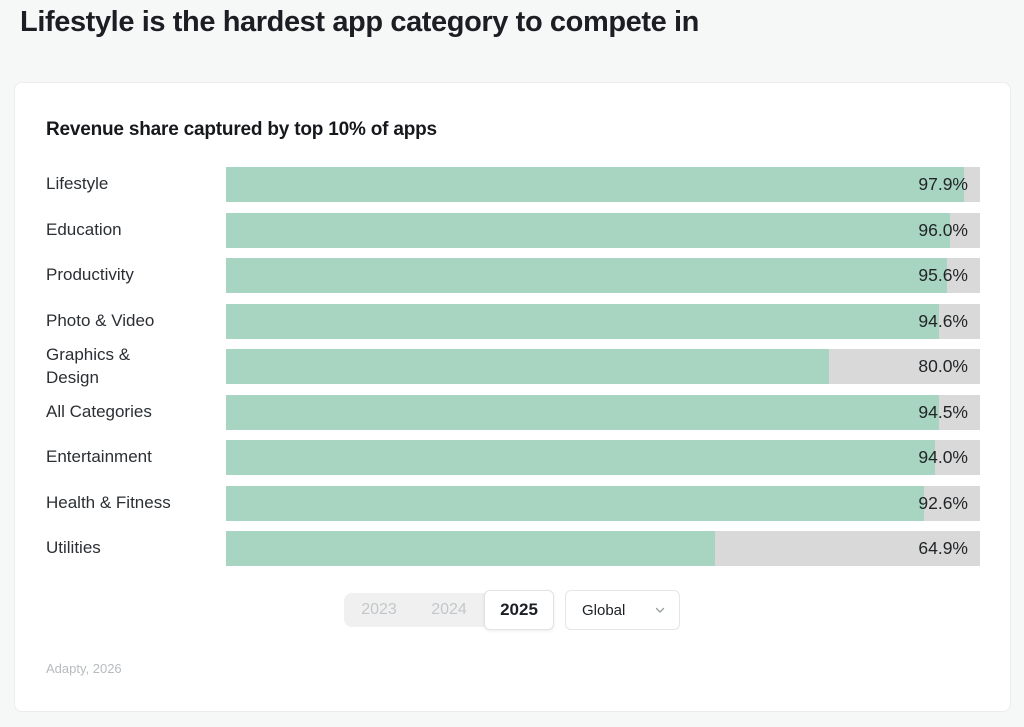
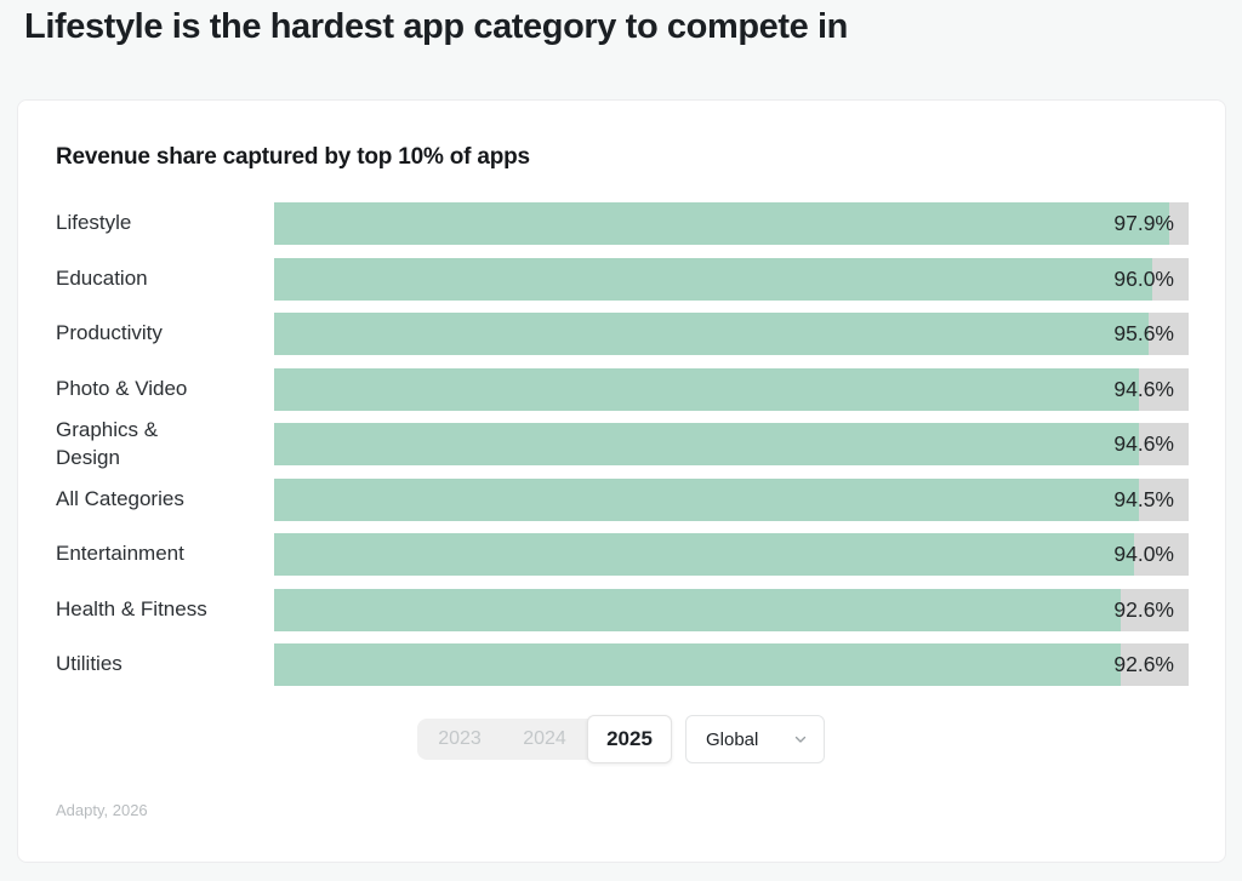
Graphics & Design: 80.0% -> 94.6%
Utilities: 64.9% -> 92.6%
